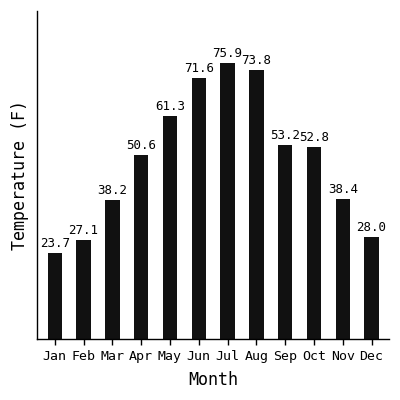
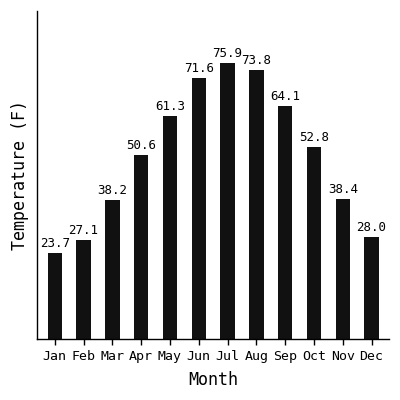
Sep: 53.2 -> 64.1
